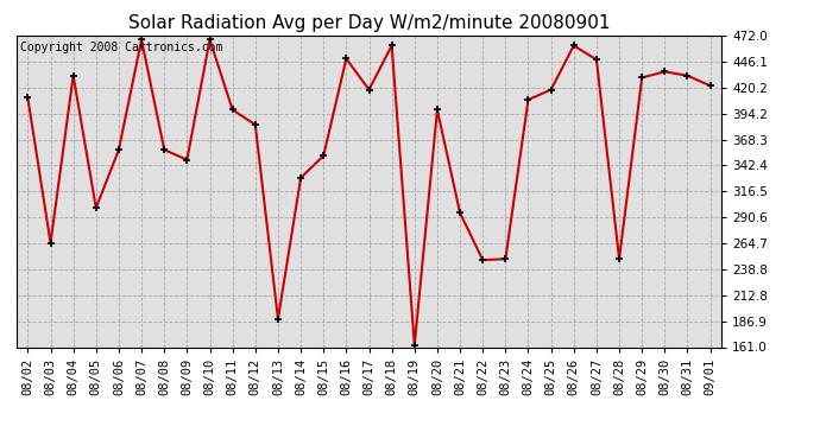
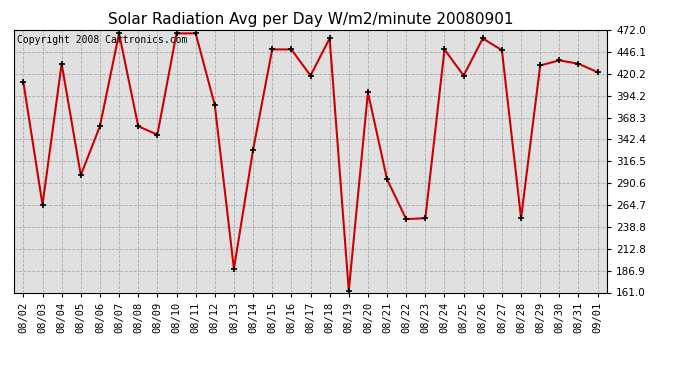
08/11: 398 -> 468
08/15: 352 -> 449
08/24: 408 -> 449
